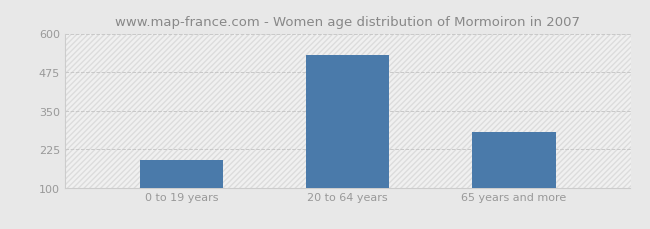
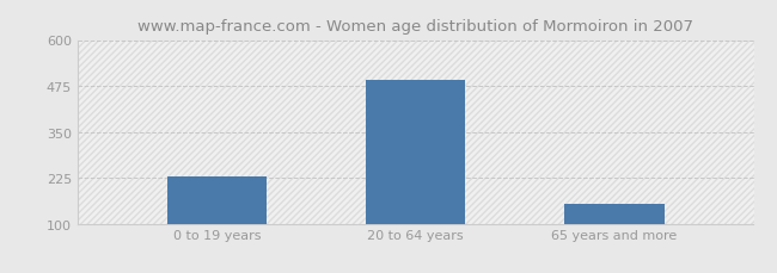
0 to 19 years: 190 -> 228
20 to 64 years: 530 -> 490
65 years and more: 280 -> 155
